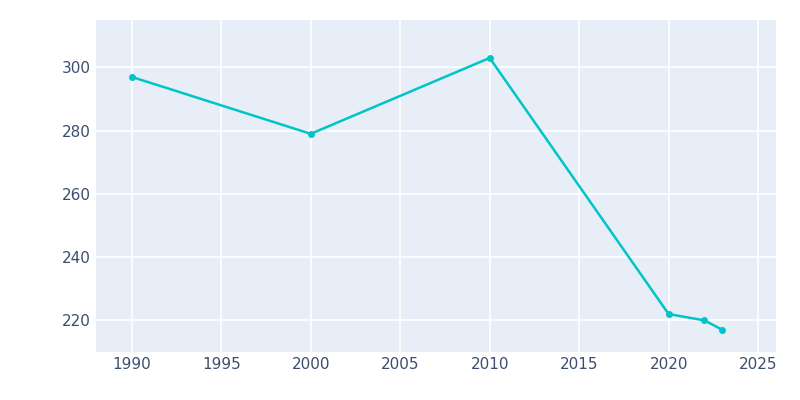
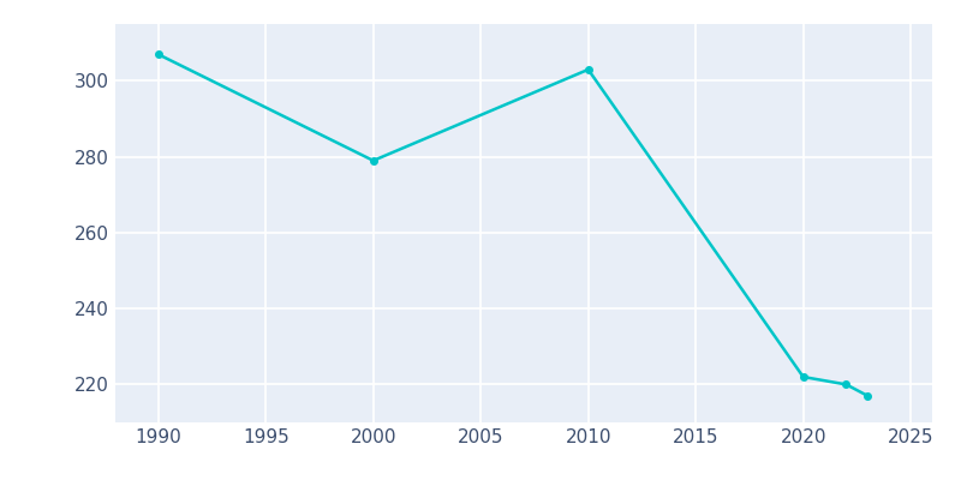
1990: 297 -> 307
